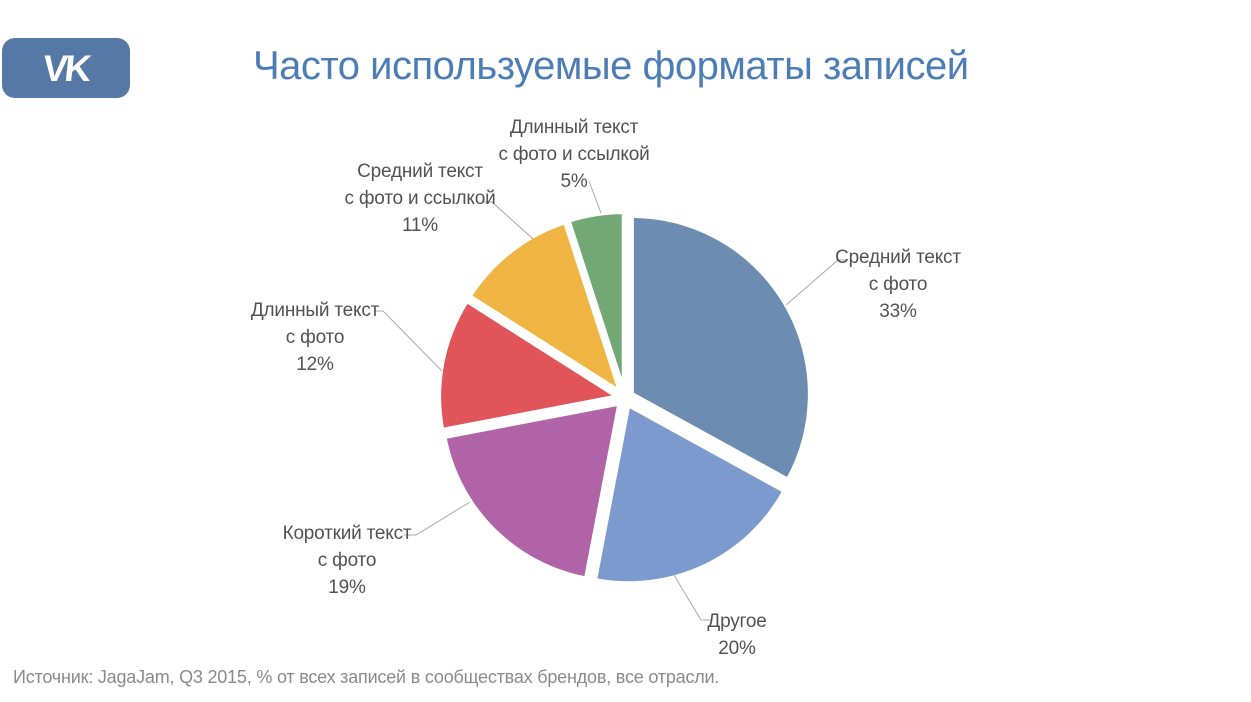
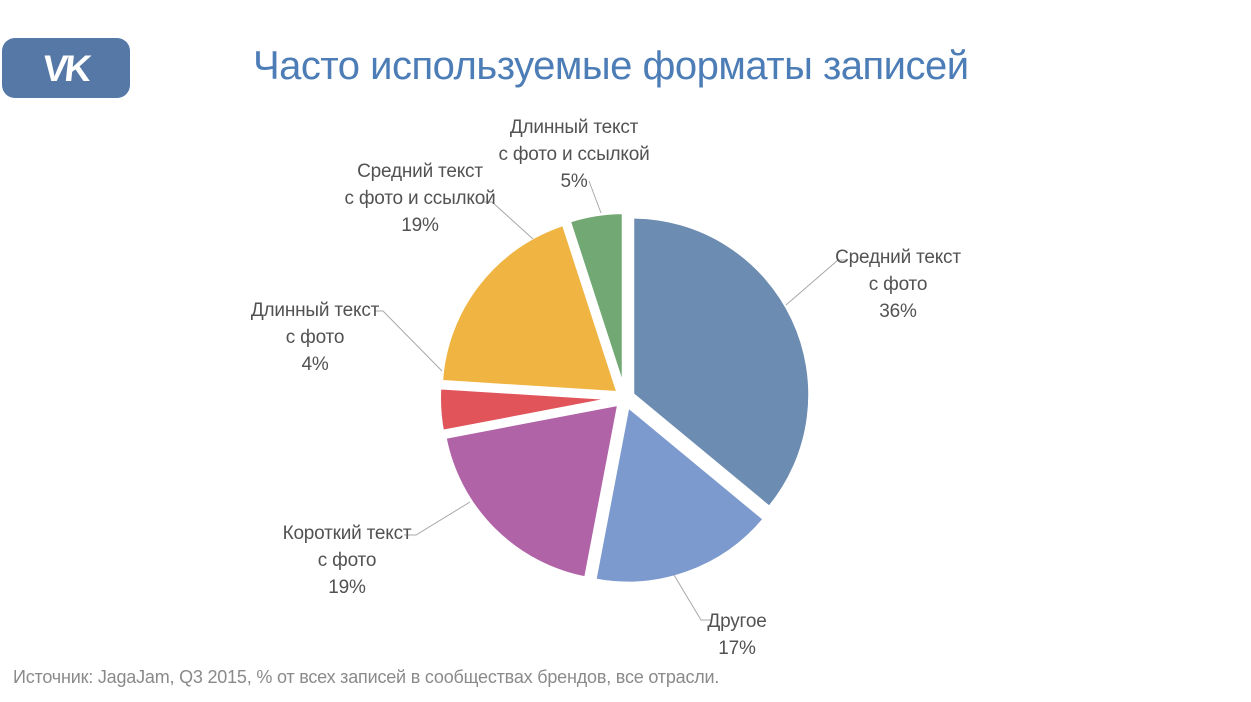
Средний текст с фото: 33% -> 36%
Другое: 20% -> 17%
Длинный текст с фото: 12% -> 4%
Средний текст с фото и ссылкой: 11% -> 19%
